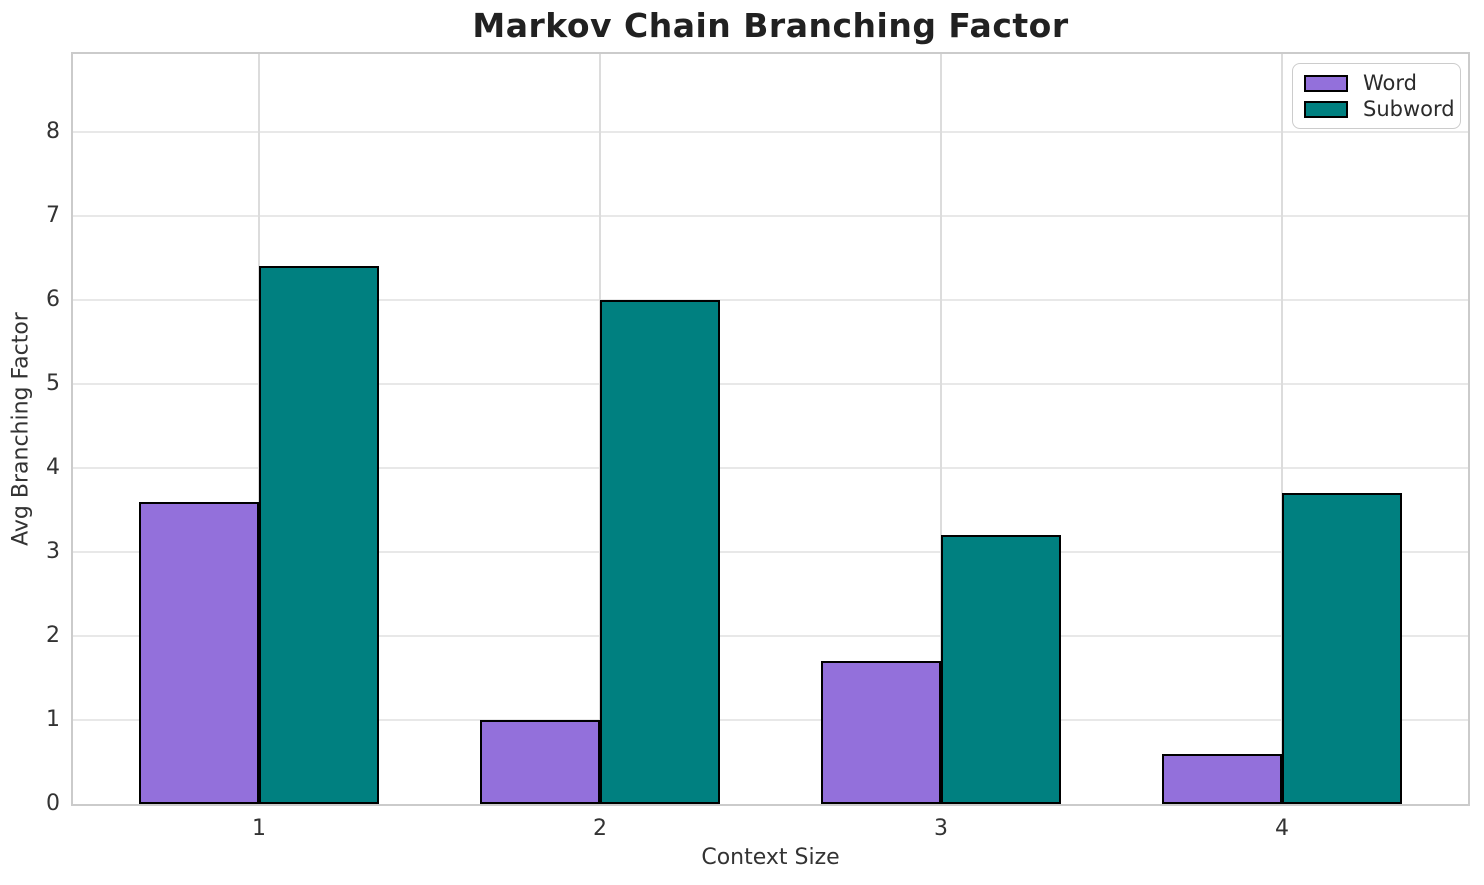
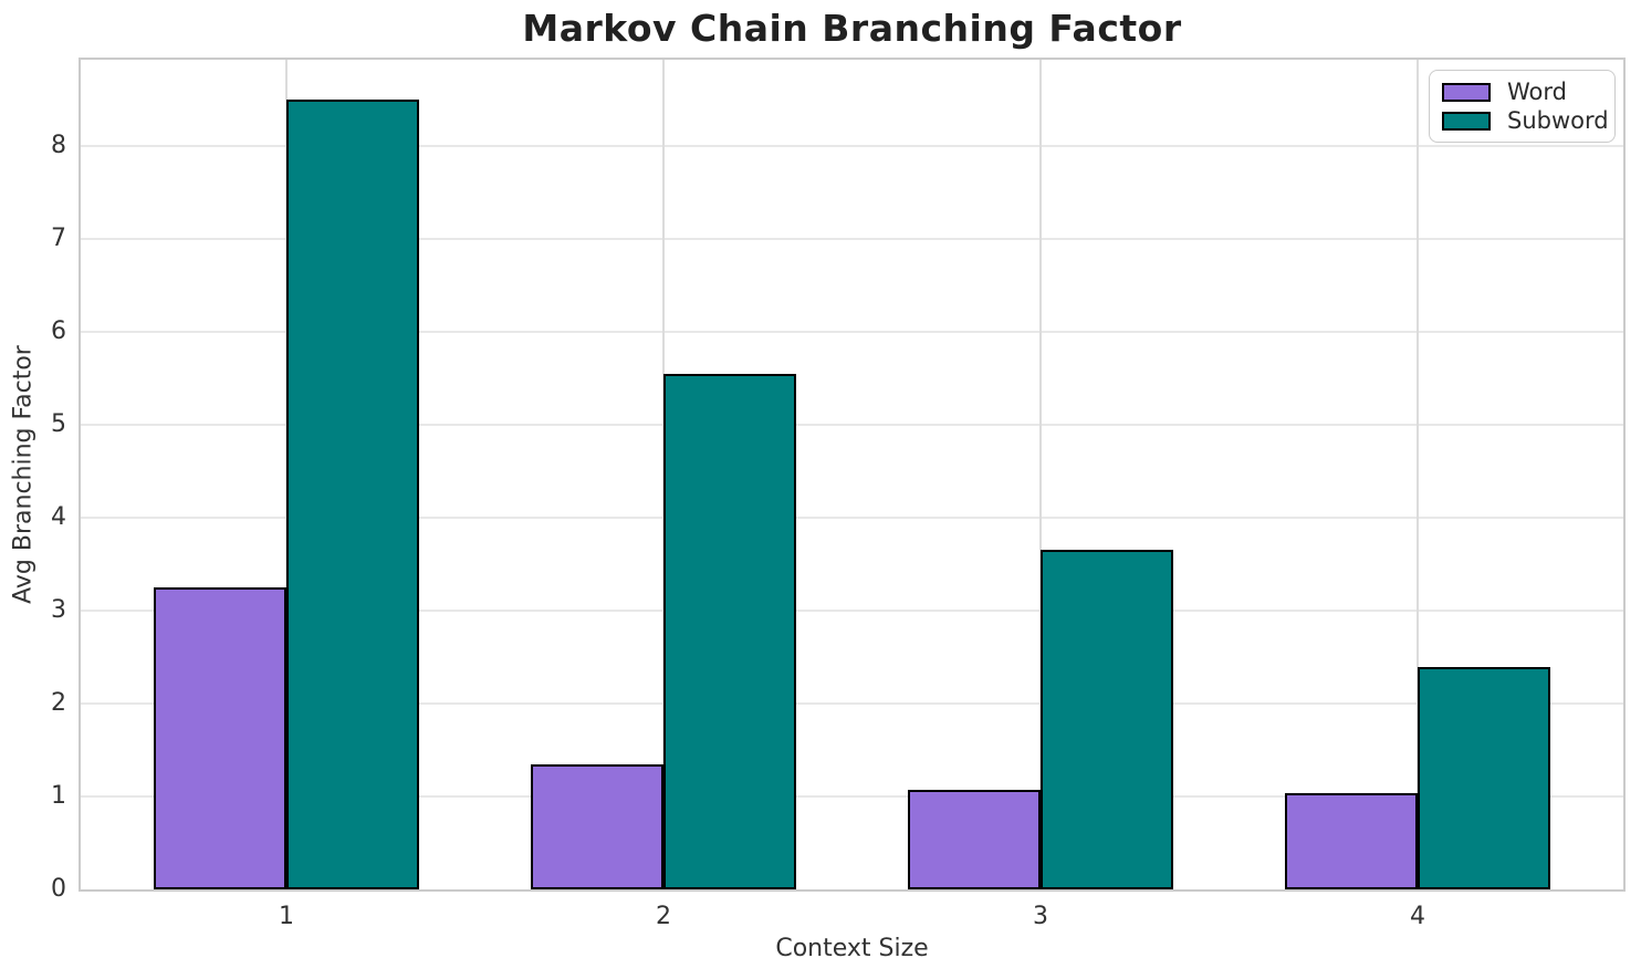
Word/1: 3.6 -> 3.2
Subword/1: 6.4 -> 8.5
Word/2: 1.0 -> 1.3
Subword/2: 6.0 -> 5.5
Word/3: 1.7 -> 1.1
Subword/3: 3.2 -> 3.6
Word/4: 0.6 -> 1.0
Subword/4: 3.7 -> 2.4
